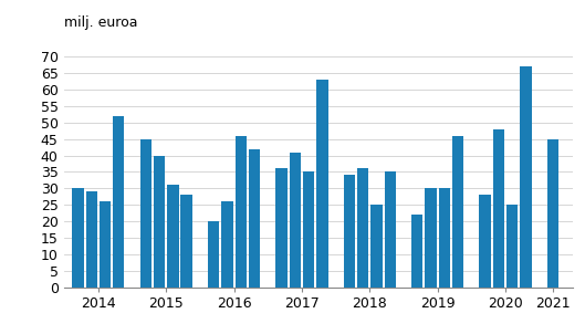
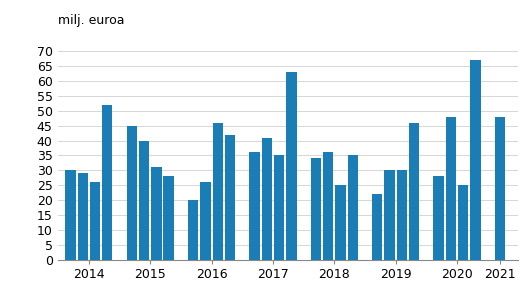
2021: 45 -> 48
